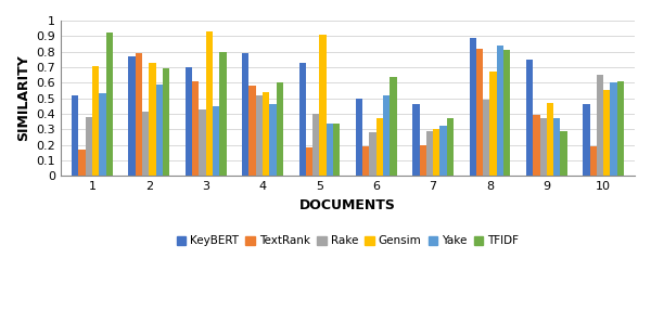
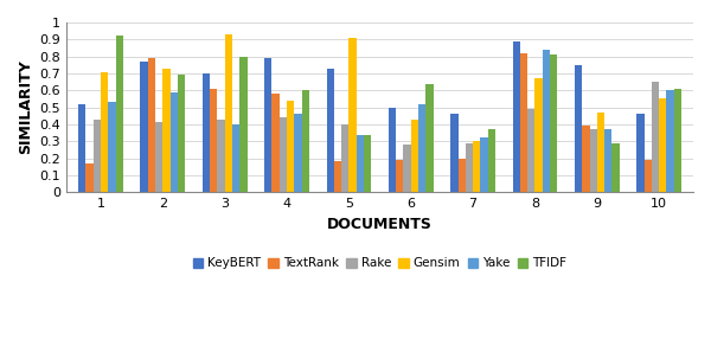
Rake/1: 0.38 -> 0.43
Yake/3: 0.45 -> 0.40
Rake/4: 0.52 -> 0.44
Gensim/6: 0.37 -> 0.43
